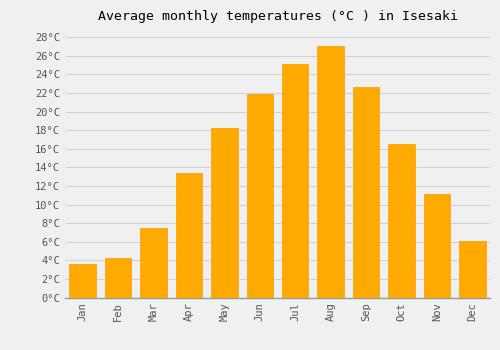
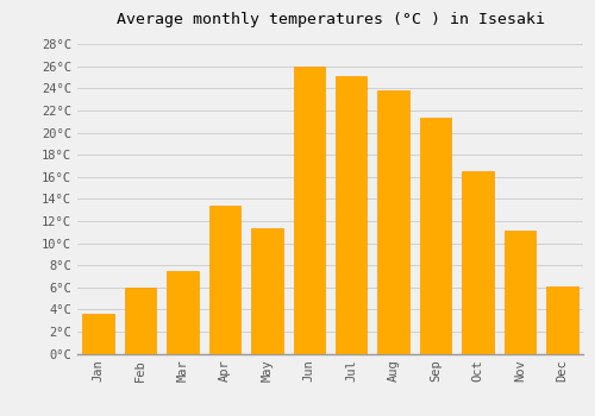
Feb: 4.3°C -> 6.0°C
May: 18.2°C -> 11.4°C
Jun: 21.9°C -> 26.0°C
Aug: 27.1°C -> 23.8°C
Sep: 22.6°C -> 21.4°C
